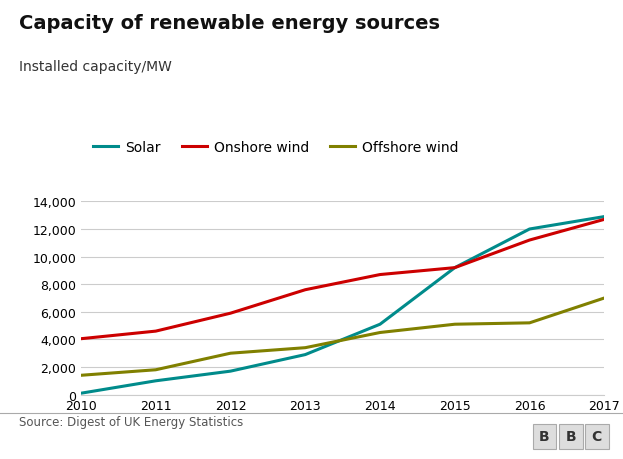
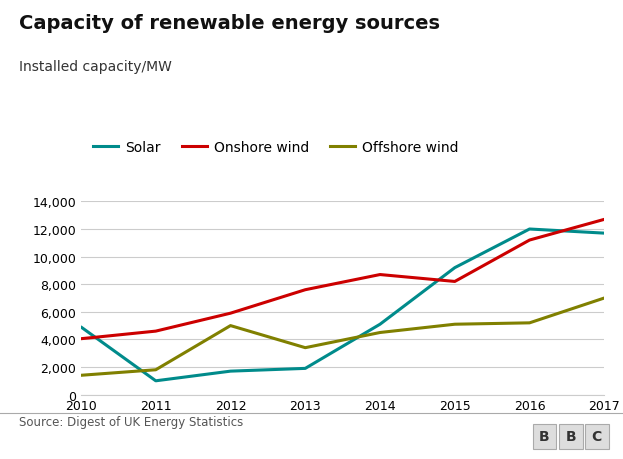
Solar/2010: 100 -> 4,900
Offshore wind/2012: 3,000 -> 5,000
Solar/2013: 2,900 -> 1,900
Onshore wind/2015: 9,200 -> 8,200
Solar/2017: 12,900 -> 11,700
